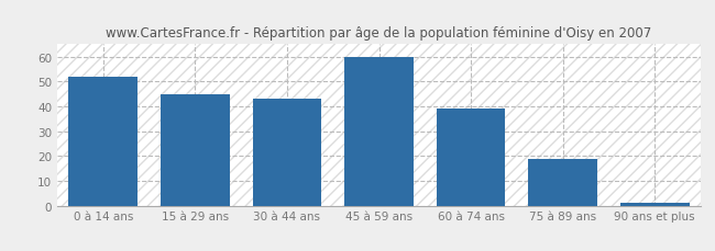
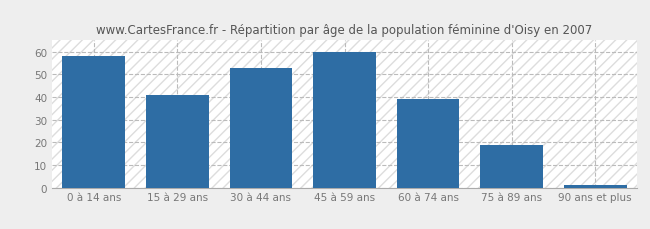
0 à 14 ans: 52 -> 58
15 à 29 ans: 45 -> 41
30 à 44 ans: 43 -> 53
